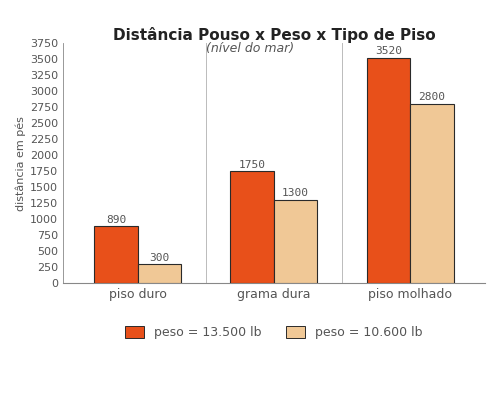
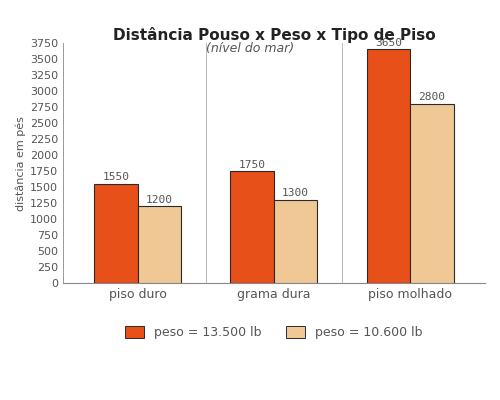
peso = 13.500 lb/piso duro: 890 -> 1550
peso = 10.600 lb/piso duro: 300 -> 1200
peso = 13.500 lb/piso molhado: 3520 -> 3650
